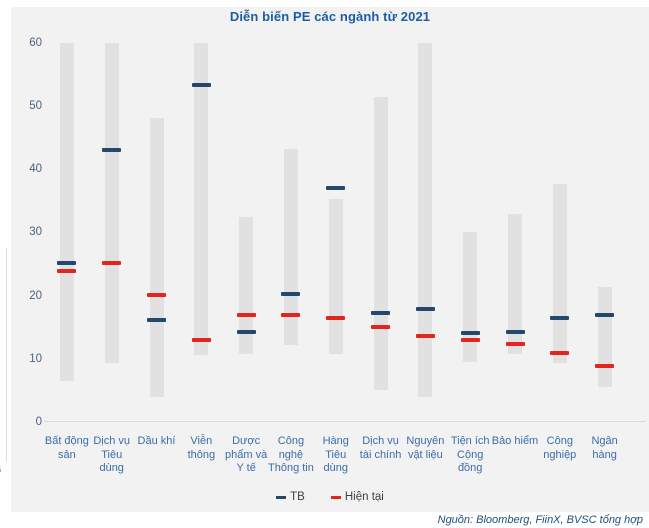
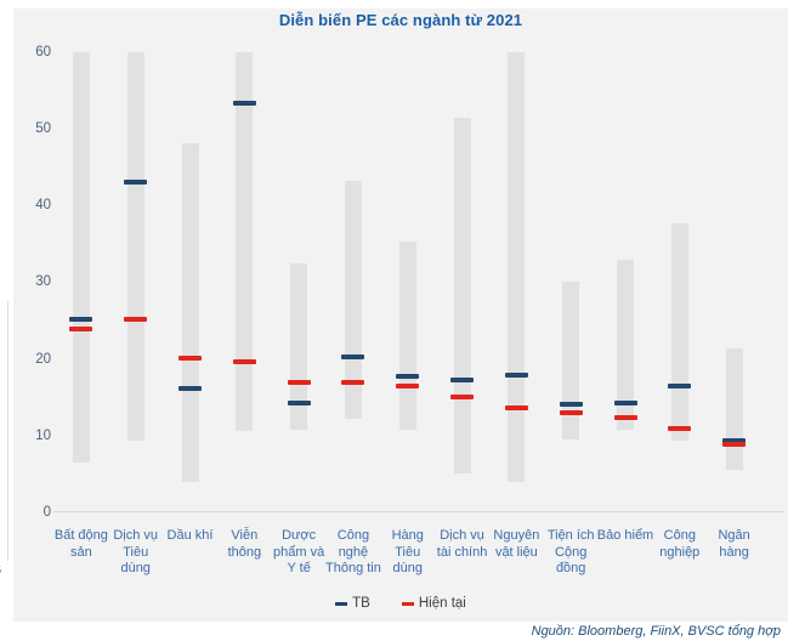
Hiện tại/Viễn thông: 13 -> 20
TB/Hàng Tiêu dùng: 37 -> 18
TB/Ngân hàng: 17 -> 9
